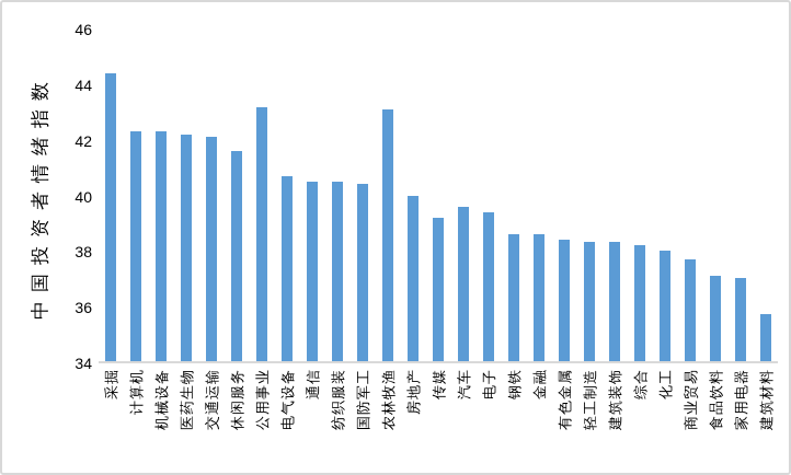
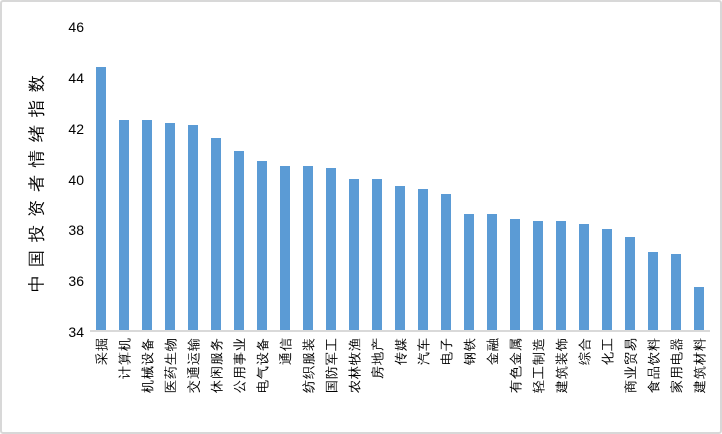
公用事业: 43.2 -> 41.1
农林牧渔: 43.1 -> 40.0
传媒: 39.2 -> 39.7
